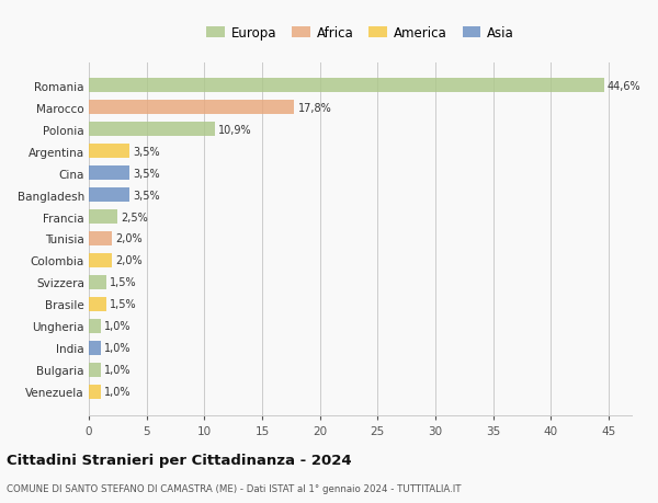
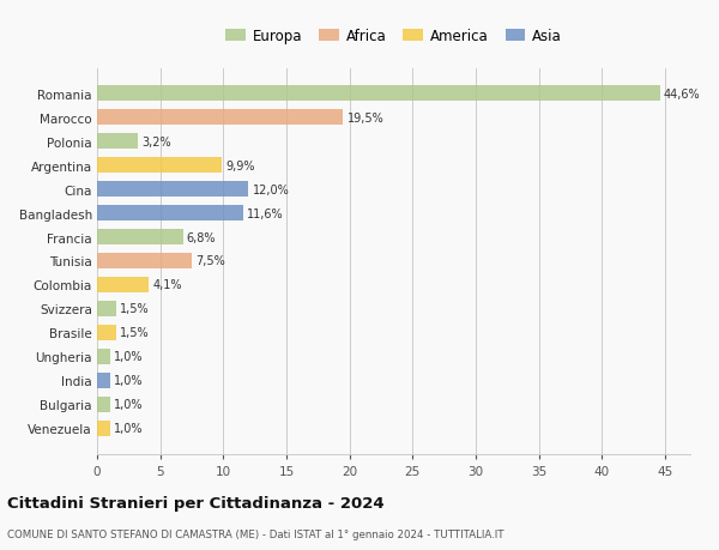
Marocco: 17,8% -> 19,5%
Polonia: 10,9% -> 3,2%
Argentina: 3,5% -> 9,9%
Cina: 3,5% -> 12,0%
Bangladesh: 3,5% -> 11,6%
Francia: 2,5% -> 6,8%
Tunisia: 2,0% -> 7,5%
Colombia: 2,0% -> 4,1%
